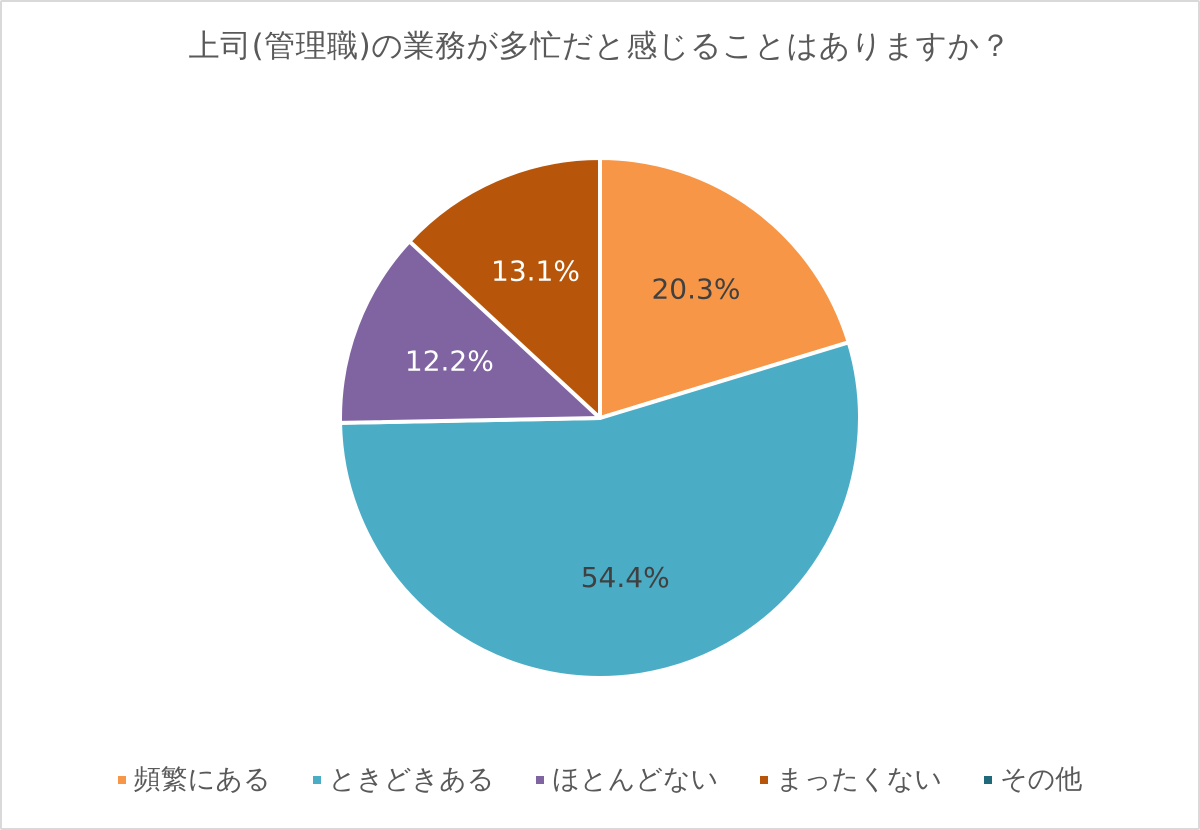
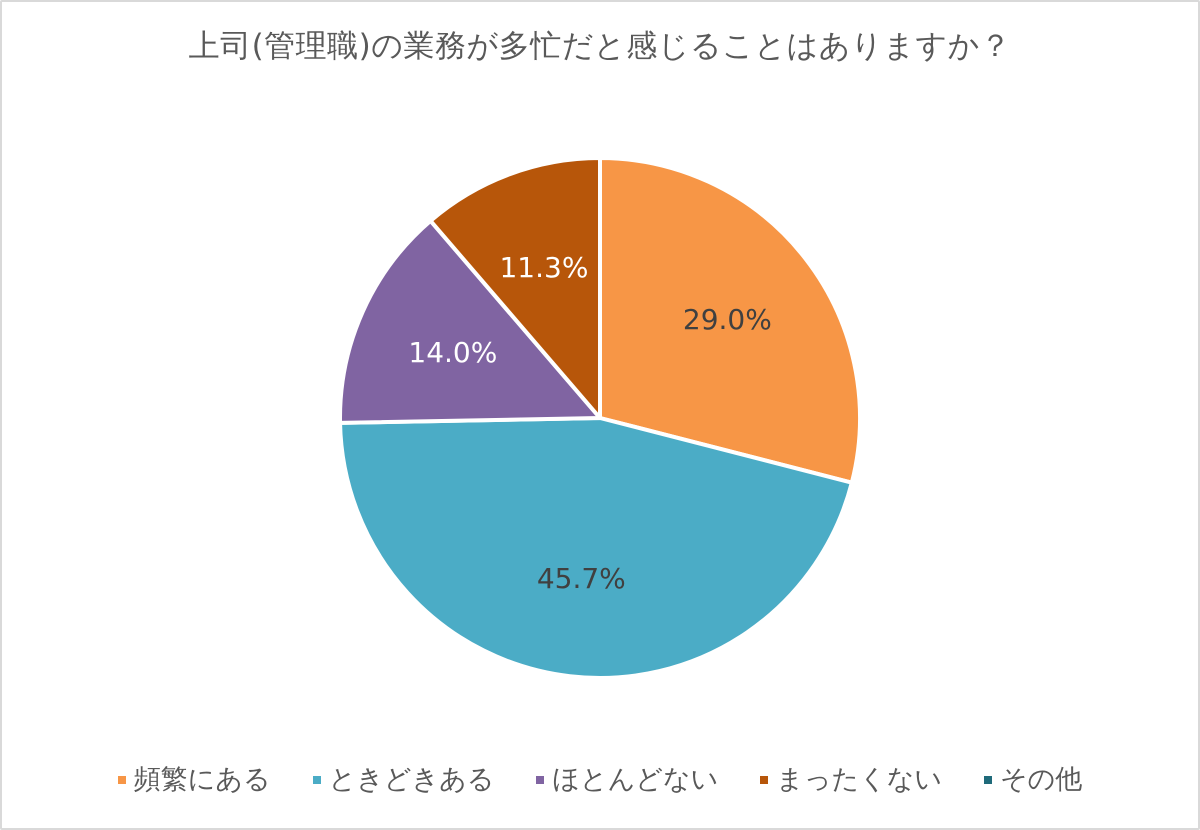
頻繁にある: 20.3% -> 29.0%
ときどきある: 54.4% -> 45.7%
ほとんどない: 12.2% -> 14.0%
まったくない: 13.1% -> 11.3%
